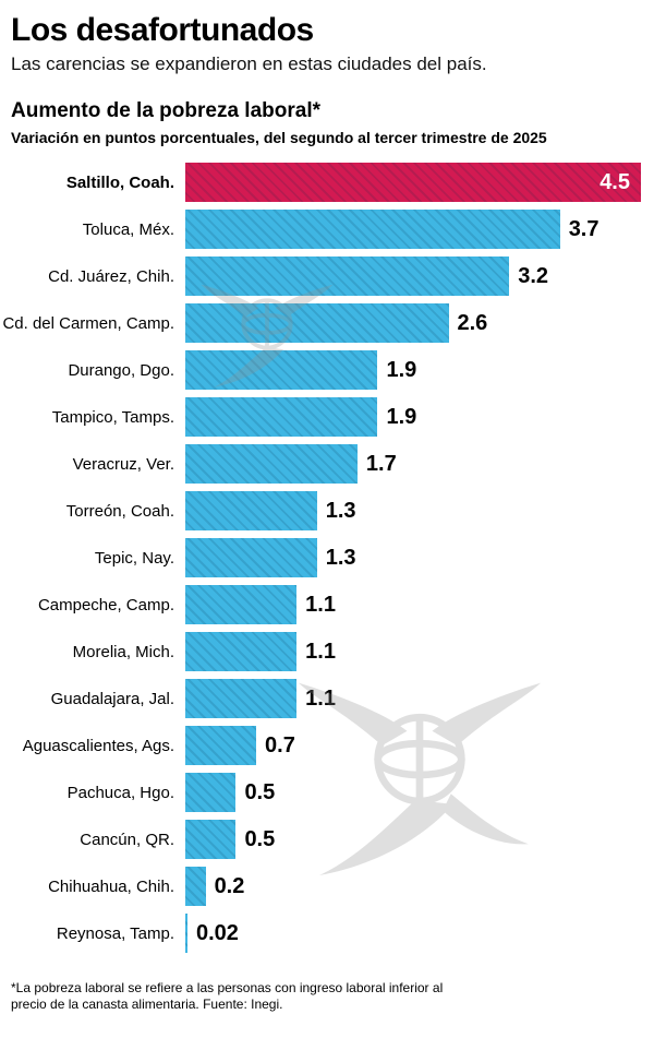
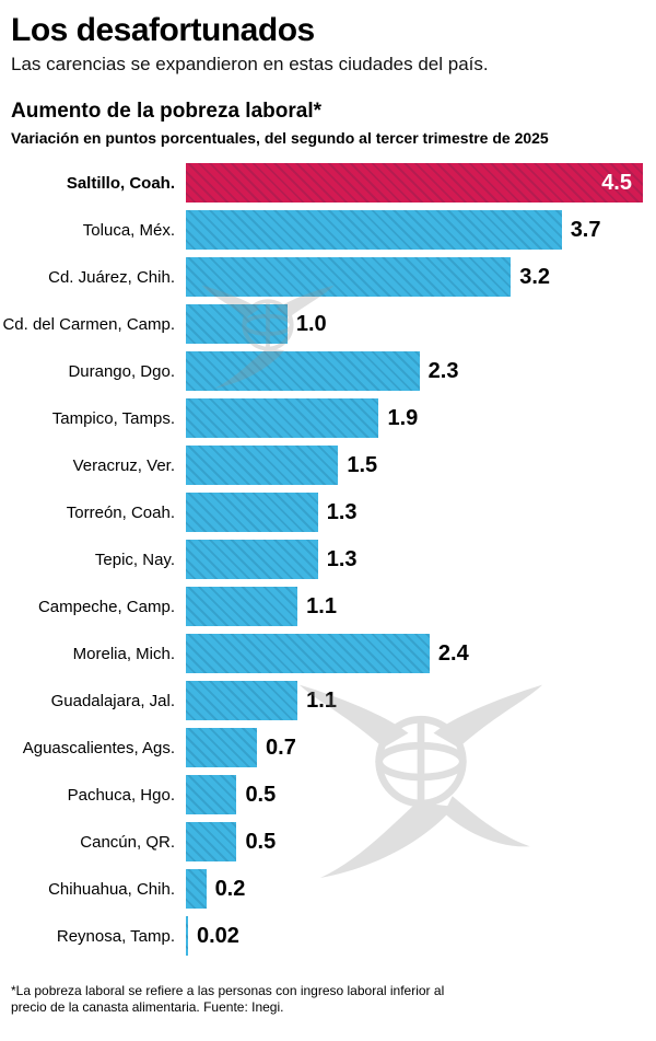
Cd. del Carmen, Camp.: 2.6 -> 1.0
Durango, Dgo.: 1.9 -> 2.3
Veracruz, Ver.: 1.7 -> 1.5
Morelia, Mich.: 1.1 -> 2.4
